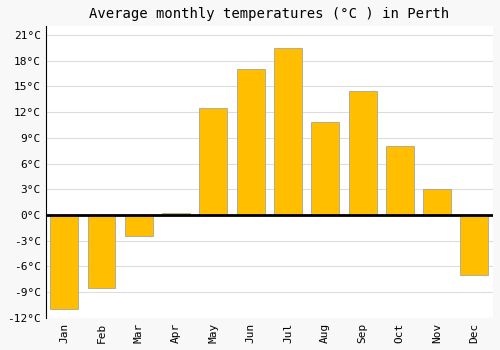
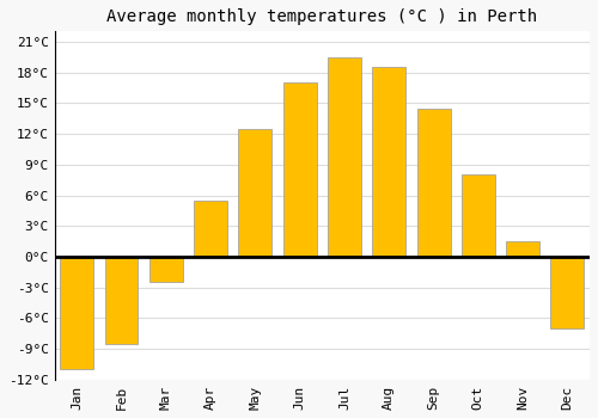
Apr: 0.2°C -> 5.5°C
Aug: 10.8°C -> 18.5°C
Nov: 3.0°C -> 1.5°C
